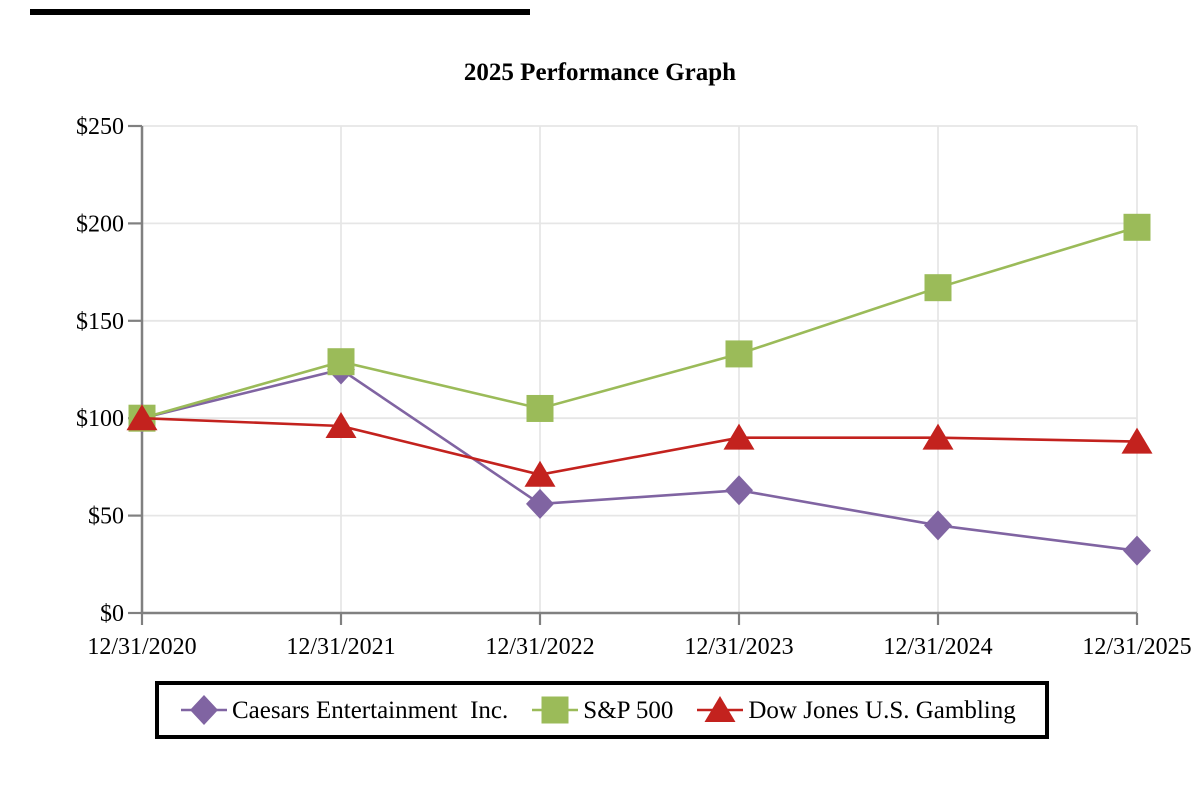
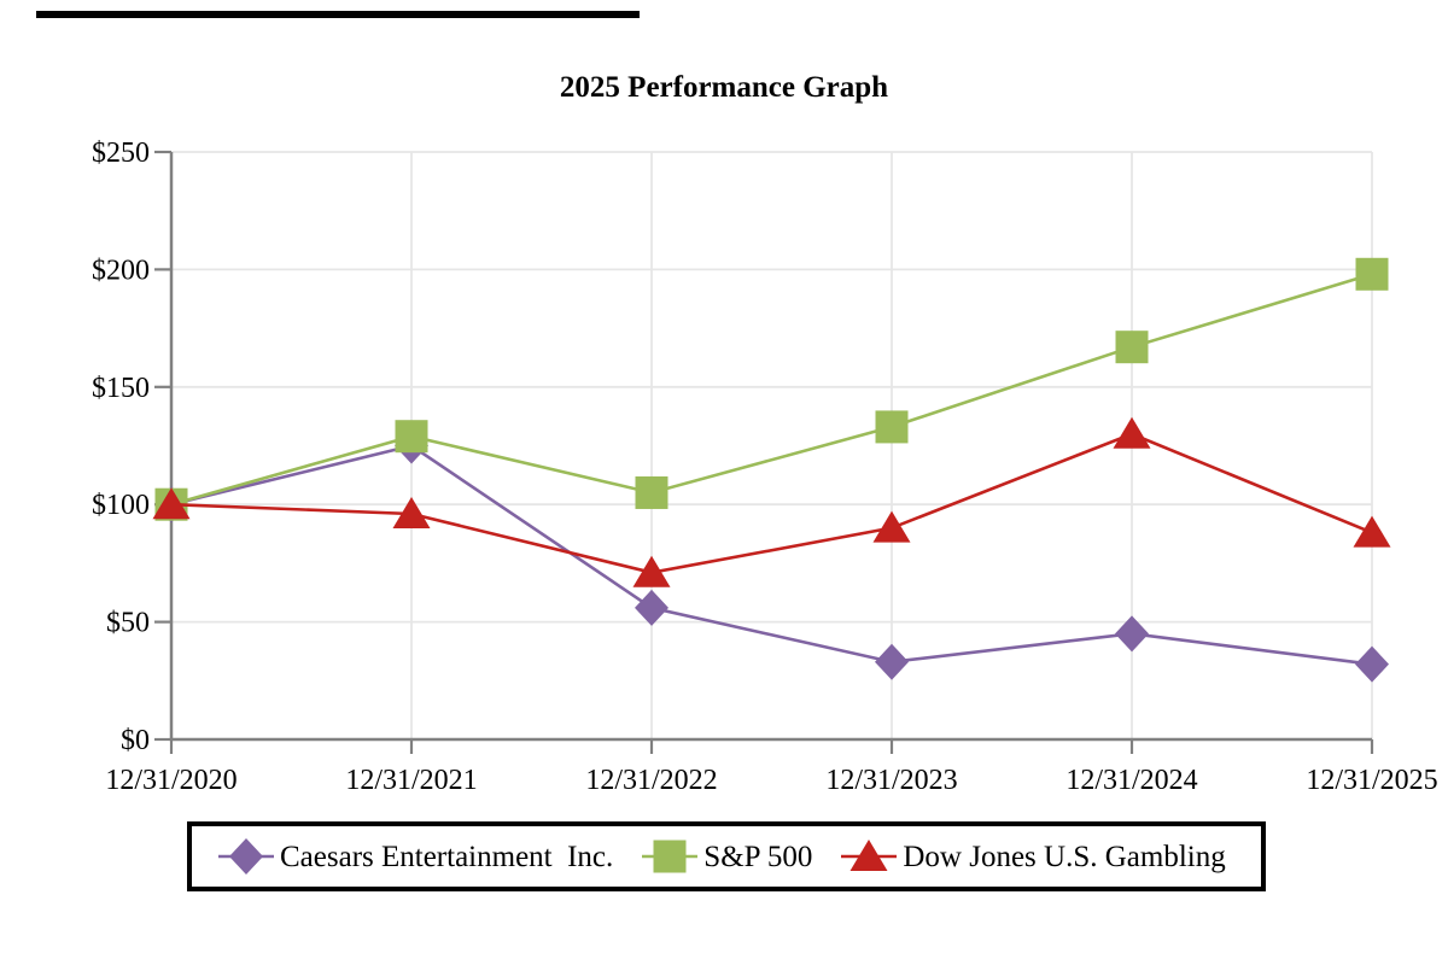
Caesars Entertainment Inc./12/31/2023: $63 -> $33
Dow Jones U.S. Gambling/12/31/2024: $90 -> $130
